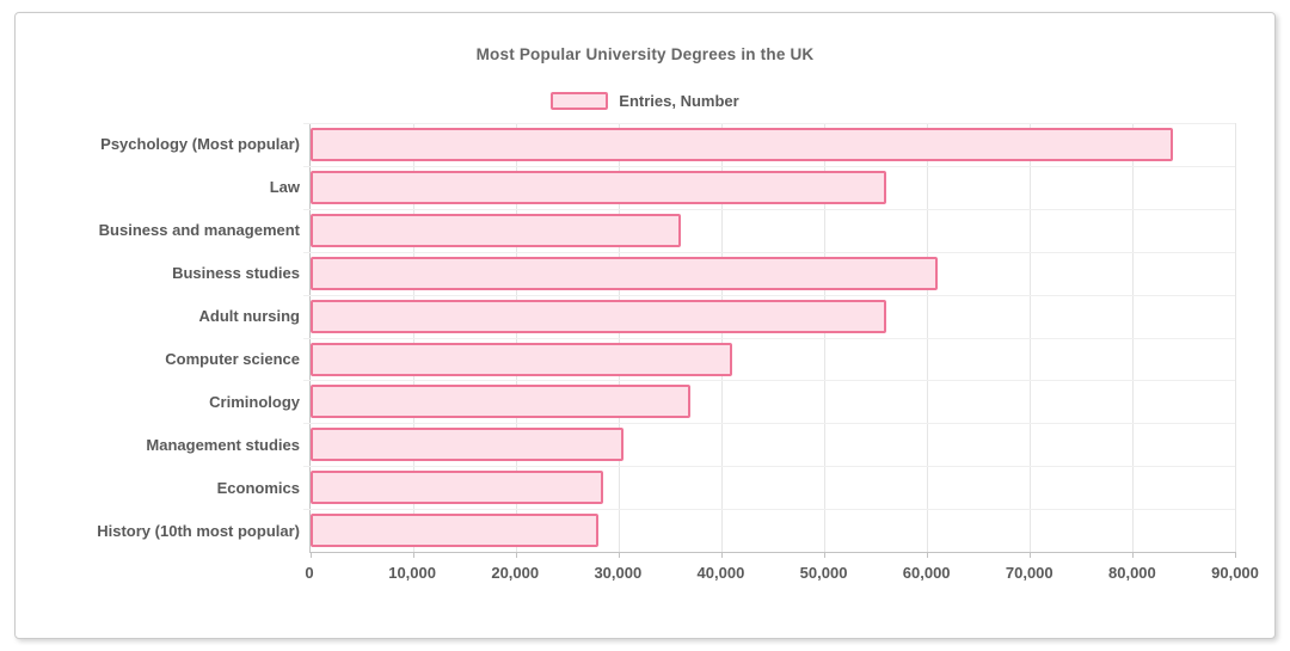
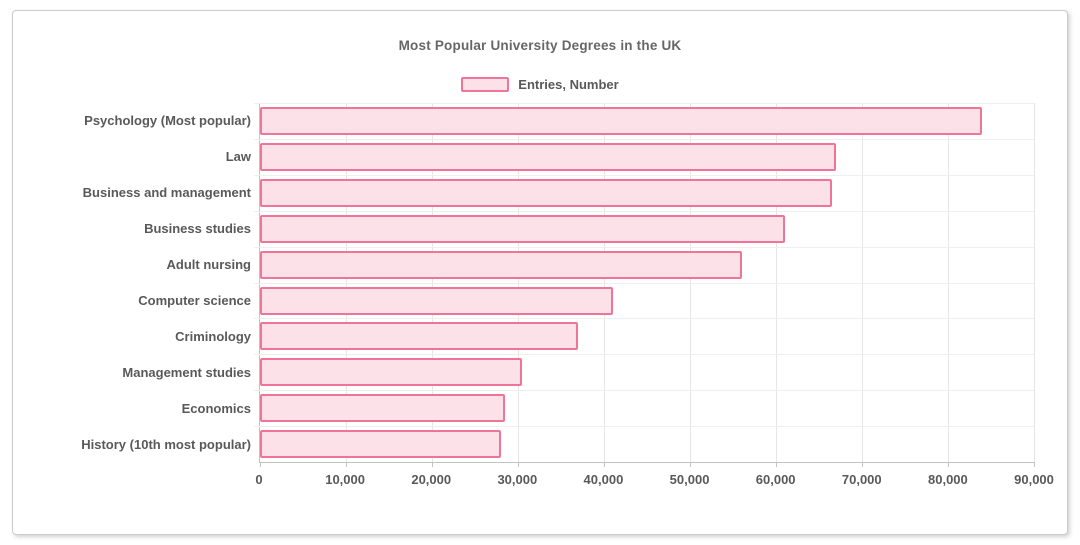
Law: 56000 -> 67000
Business and management: 36000 -> 66000
